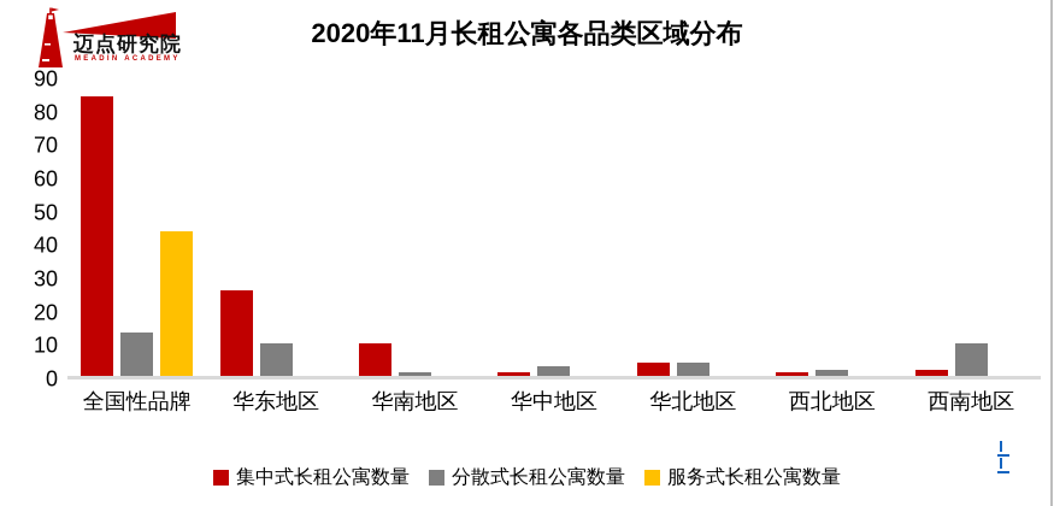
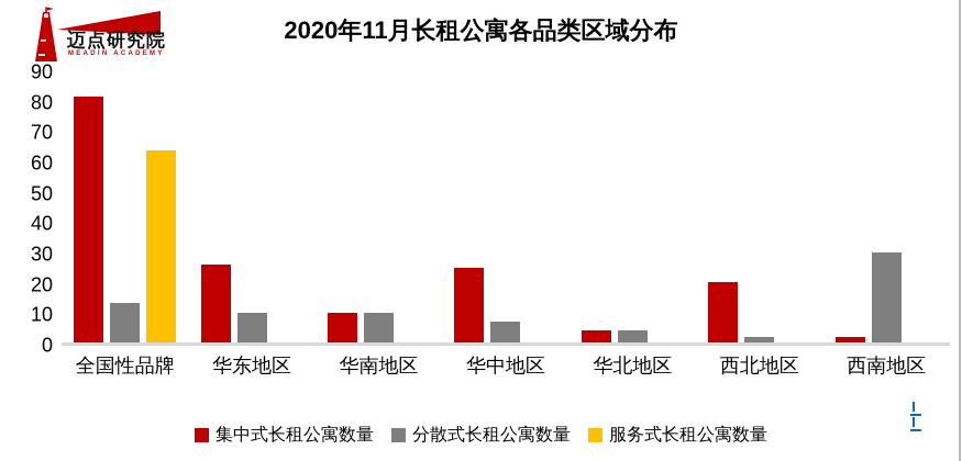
集中式长租公寓数量/全国性品牌: 85 -> 82
服务式长租公寓数量/全国性品牌: 44 -> 64
分散式长租公寓数量/华南地区: 1 -> 10
集中式长租公寓数量/华中地区: 1 -> 25
分散式长租公寓数量/华中地区: 3 -> 7
集中式长租公寓数量/西北地区: 1 -> 20
分散式长租公寓数量/西南地区: 10 -> 30
